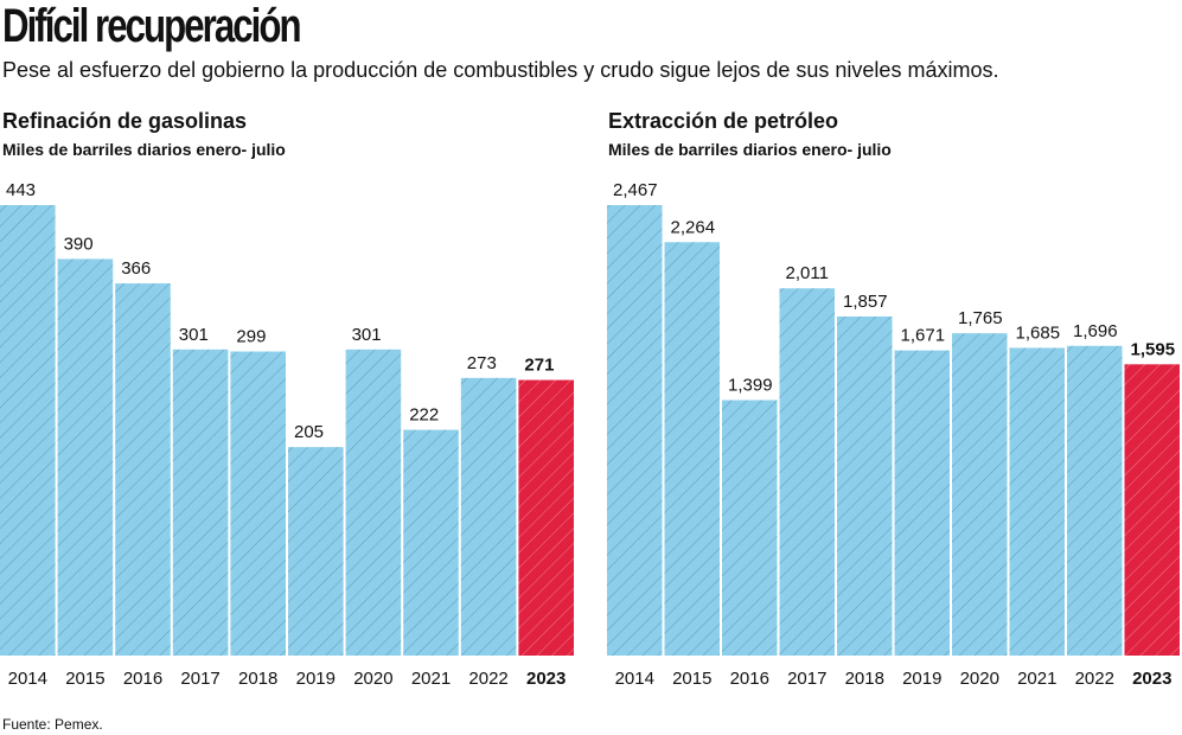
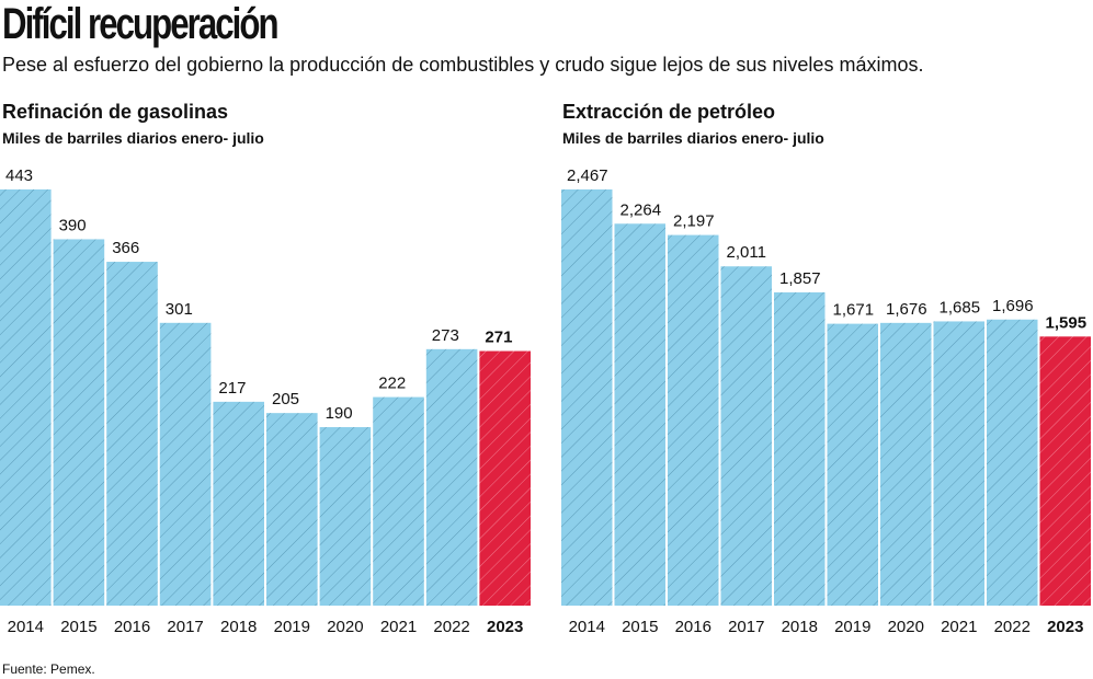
Refinación de gasolinas/2018: 299 -> 217
Refinación de gasolinas/2020: 301 -> 190
Extracción de petróleo/2016: 1,399 -> 2,197
Extracción de petróleo/2020: 1,765 -> 1,676
